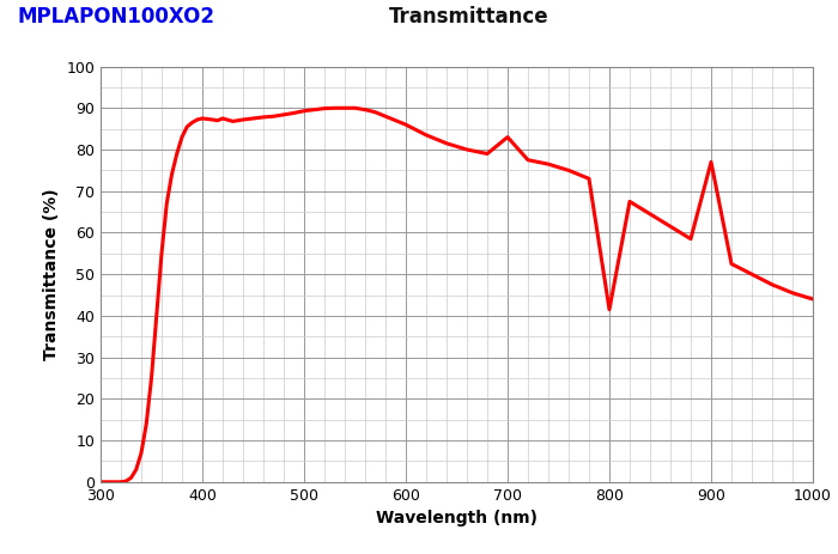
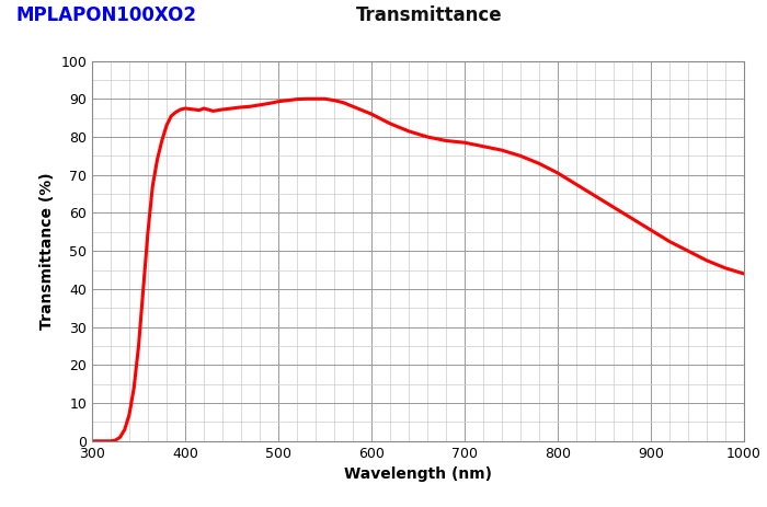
700: 83.0 -> 78.5
800: 41.5 -> 70.5
900: 77.0 -> 55.5
